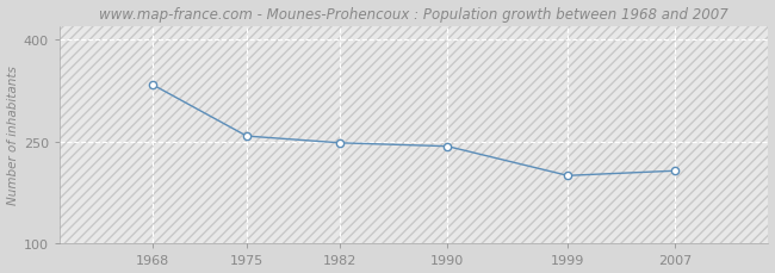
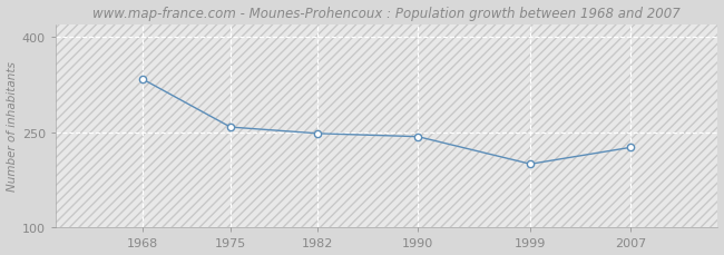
2007: 207 -> 226
